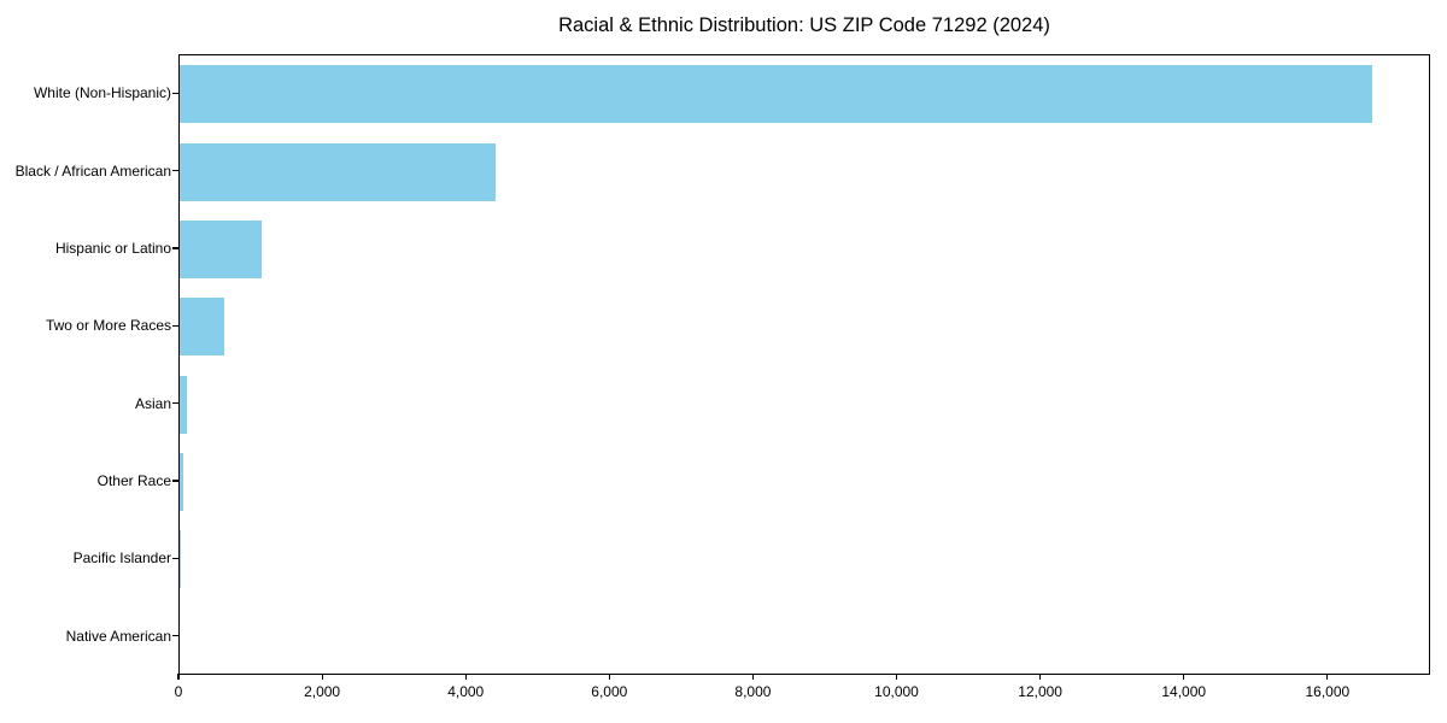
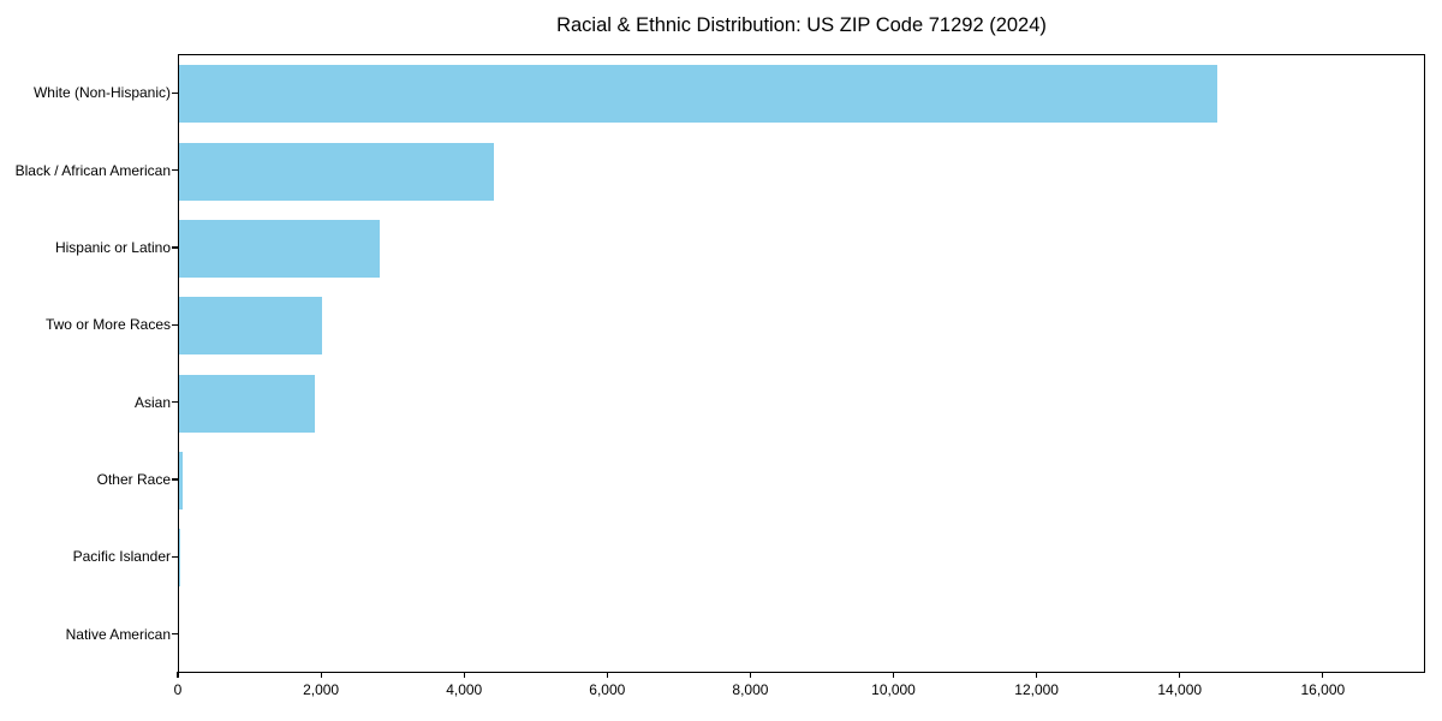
White (Non-Hispanic): 16600 -> 14500
Hispanic or Latino: 1100 -> 2800
Two or More Races: 600 -> 2000
Asian: 100 -> 1900
